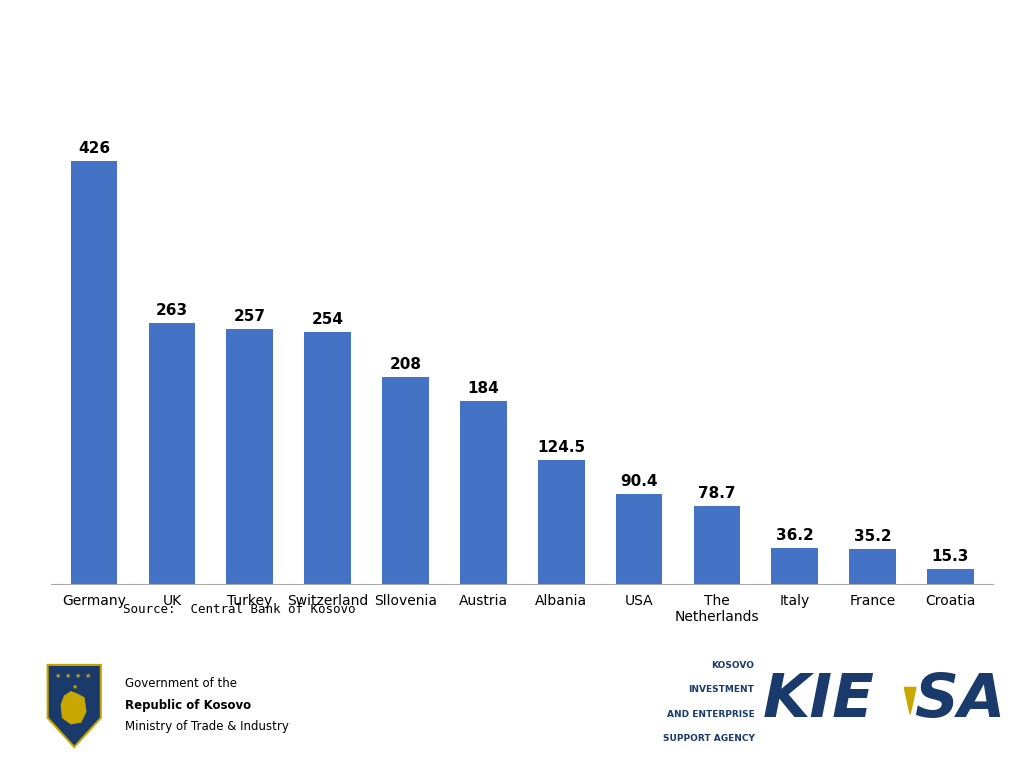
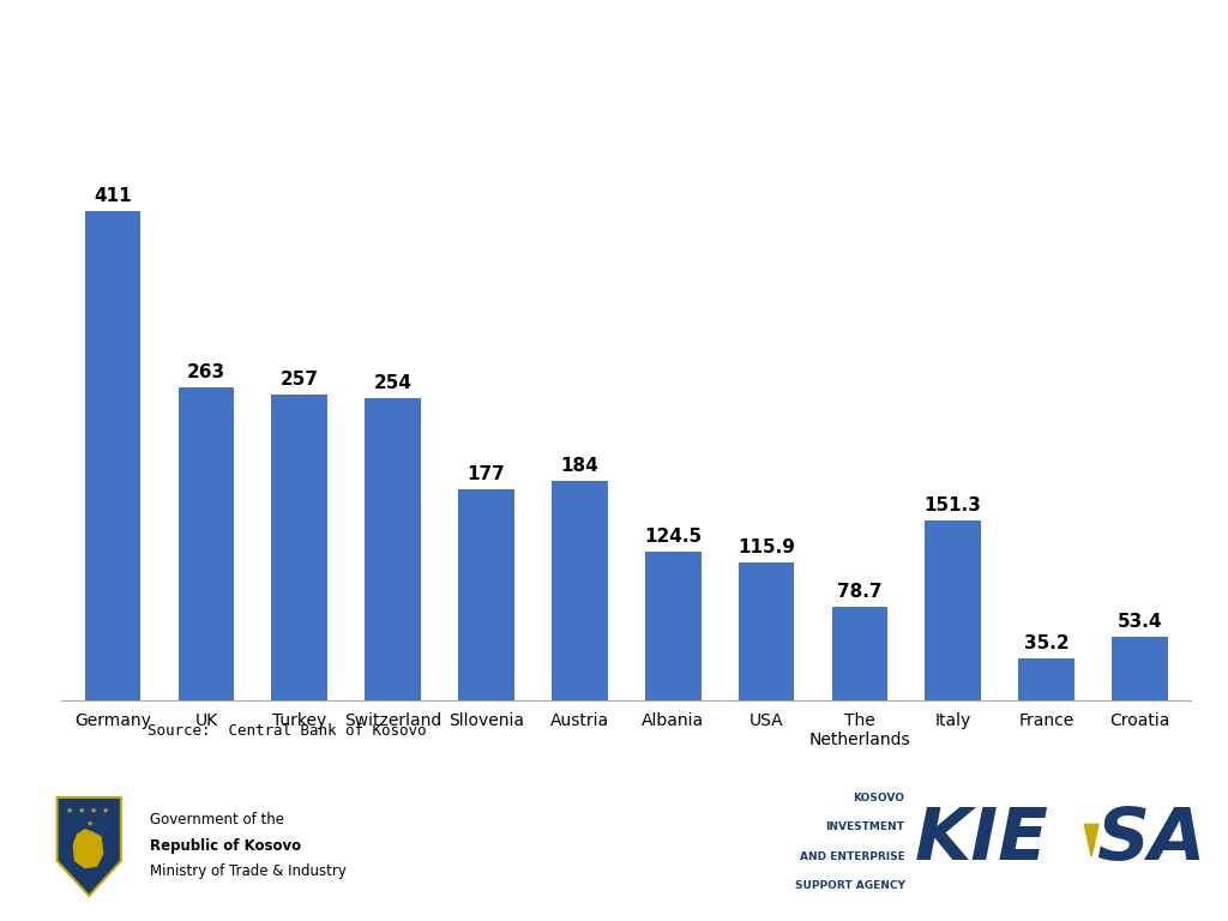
Germany: 426 -> 411
Sllovenia: 208 -> 177
USA: 90.4 -> 115.9
Italy: 36.2 -> 151.3
Croatia: 15.3 -> 53.4
